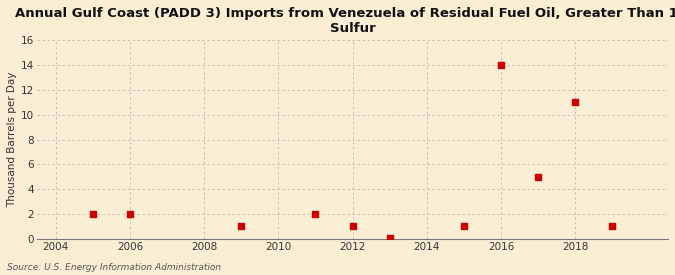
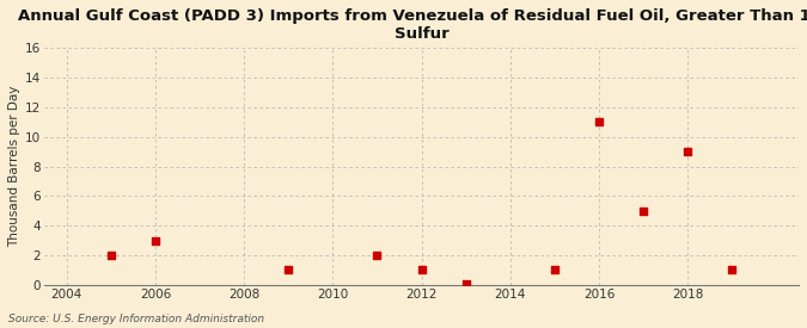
2006: 2.0 -> 3.0
2016: 14.0 -> 11.0
2018: 11.0 -> 9.0
